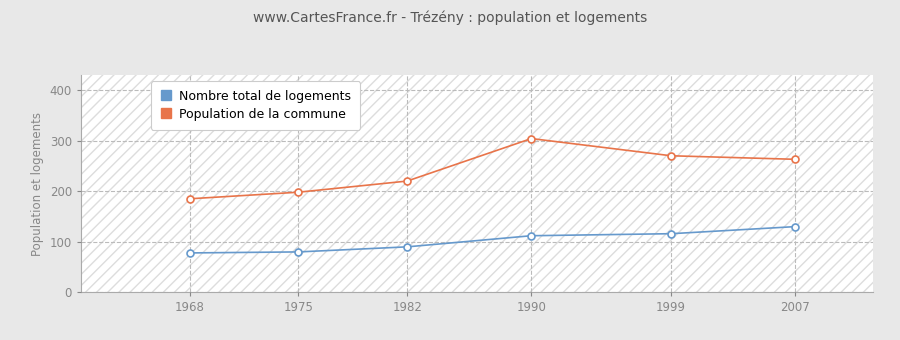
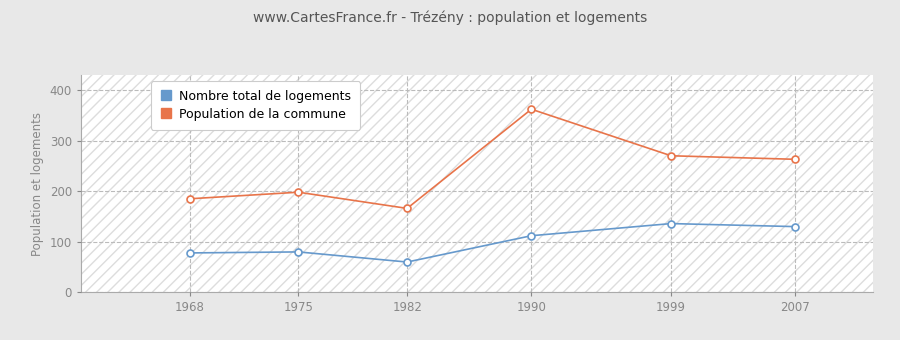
Nombre total de logements/1982: 90 -> 60
Population de la commune/1982: 220 -> 166
Population de la commune/1990: 304 -> 362
Nombre total de logements/1999: 116 -> 136
